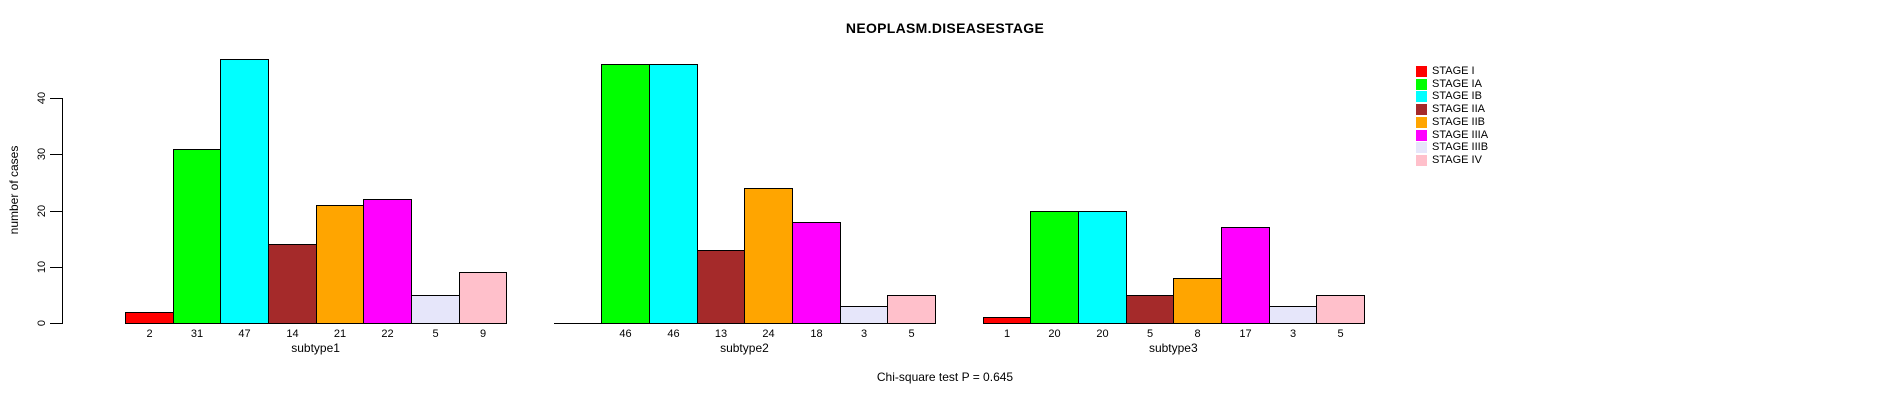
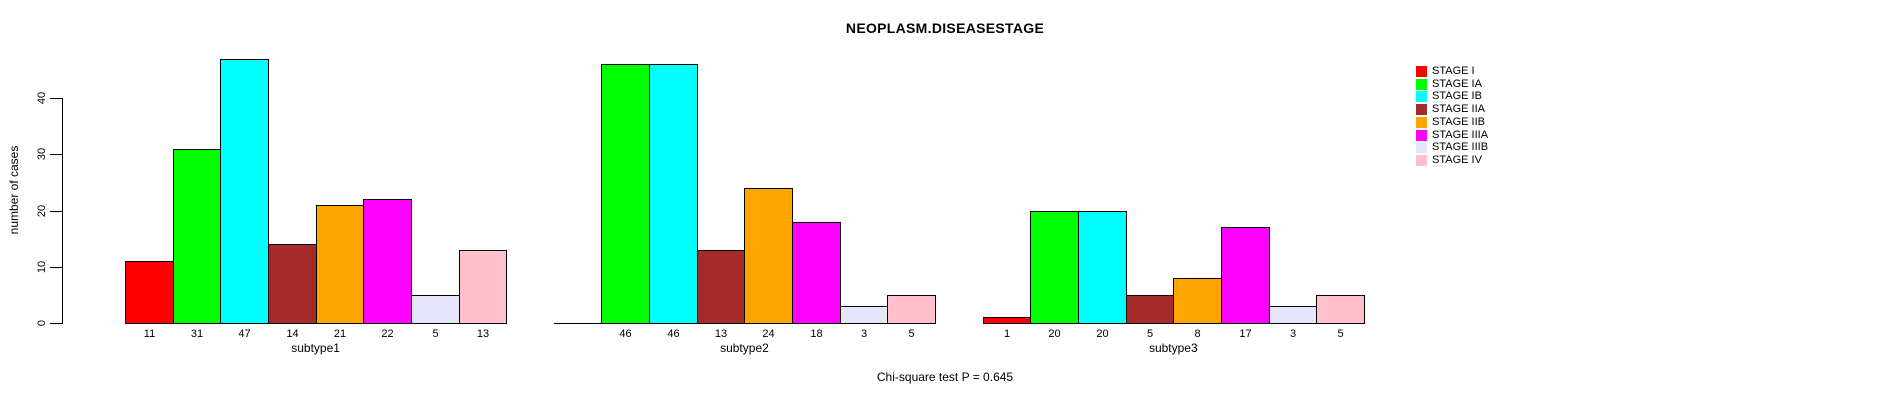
STAGE I/subtype1: 2 -> 11
STAGE IV/subtype1: 9 -> 13
